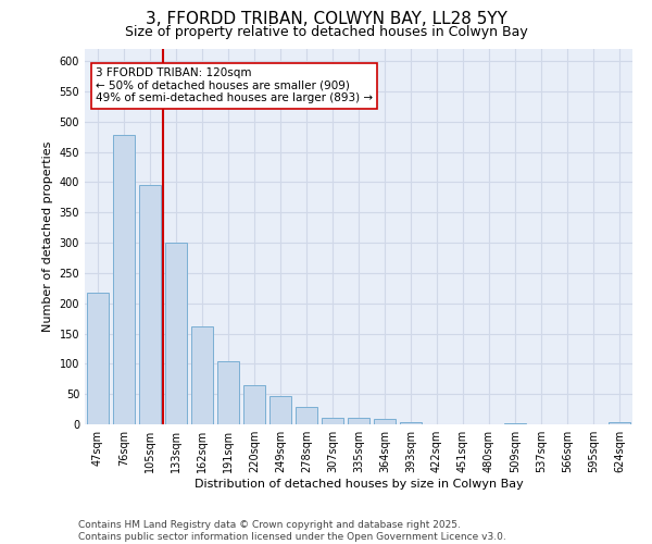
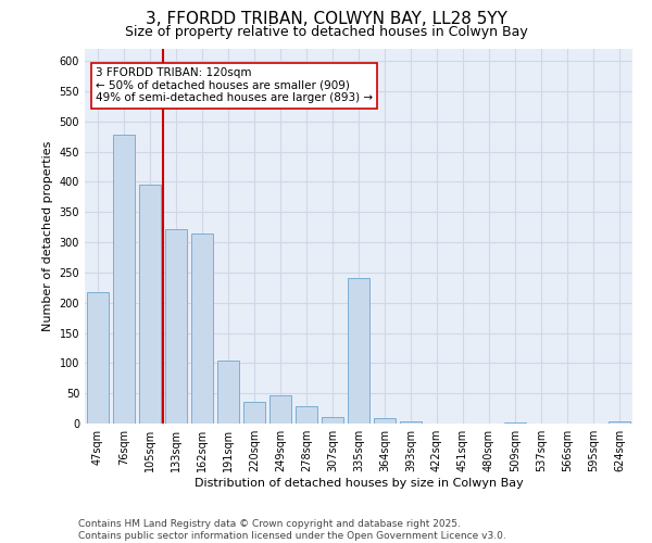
133sqm: 300 -> 322
162sqm: 162 -> 314
220sqm: 64 -> 36
335sqm: 10 -> 240
